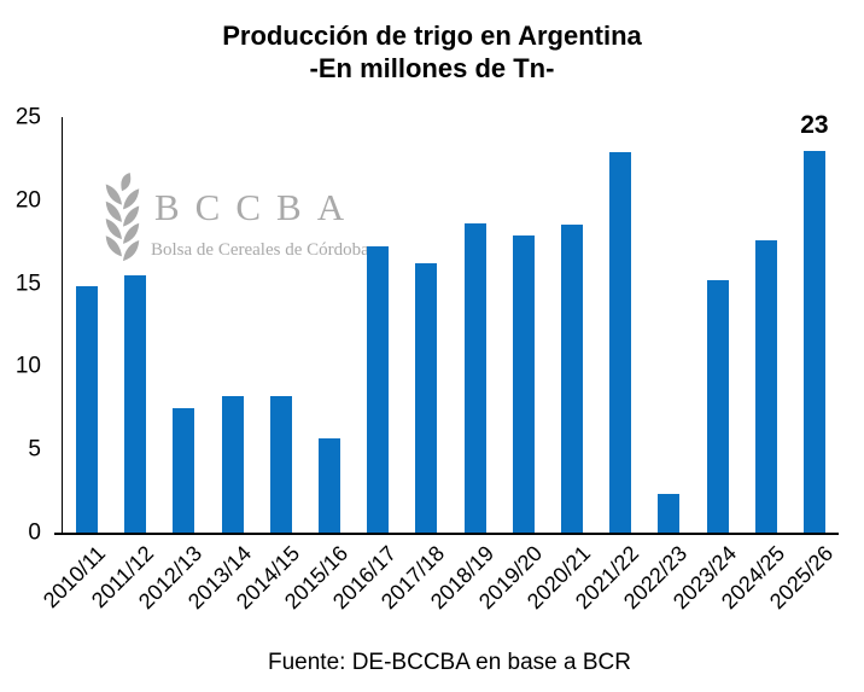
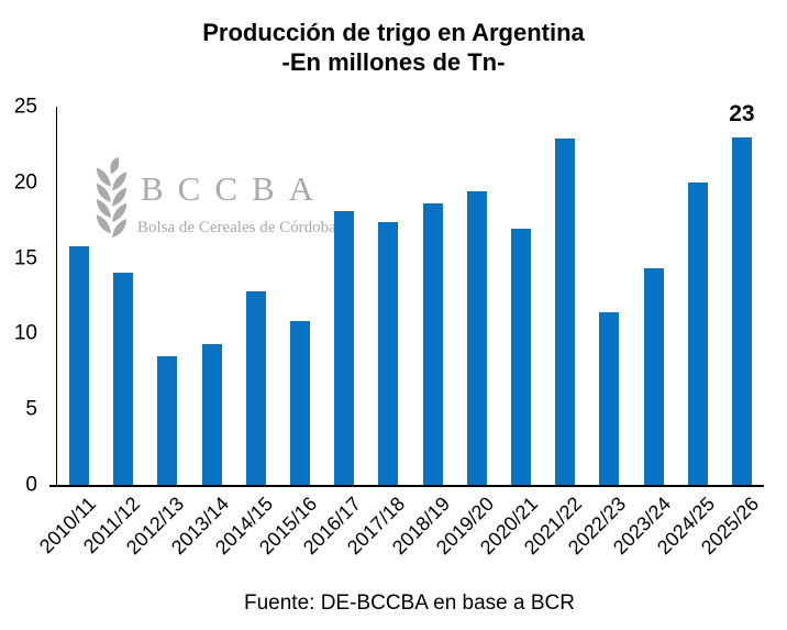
2010/11: 14.8 -> 15.8
2011/12: 15.5 -> 14.0
2012/13: 7.5 -> 8.5
2013/14: 8.2 -> 9.3
2014/15: 8.2 -> 12.8
2015/16: 5.7 -> 10.8
2016/17: 17.2 -> 18.1
2017/18: 16.2 -> 17.4
2019/20: 17.9 -> 19.4
2020/21: 18.5 -> 16.9
2022/23: 2.3 -> 11.4
2023/24: 15.2 -> 14.3
2024/25: 17.6 -> 20.0
